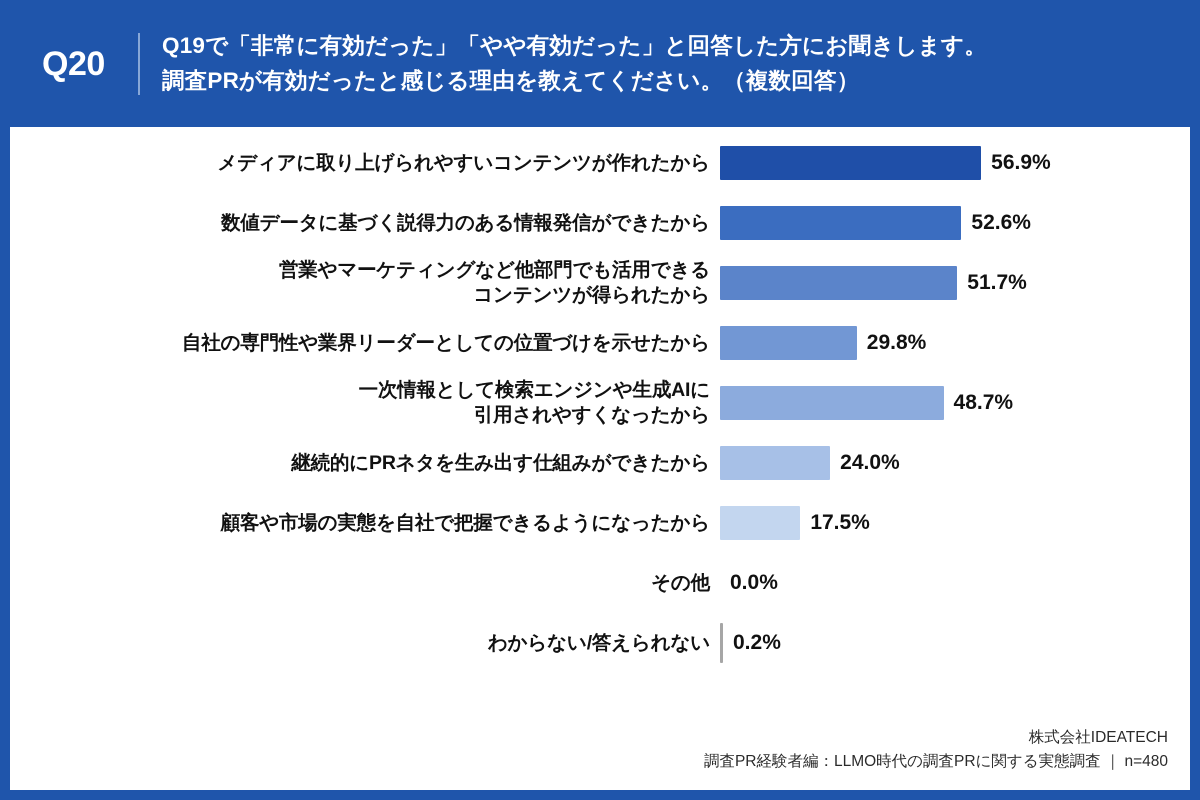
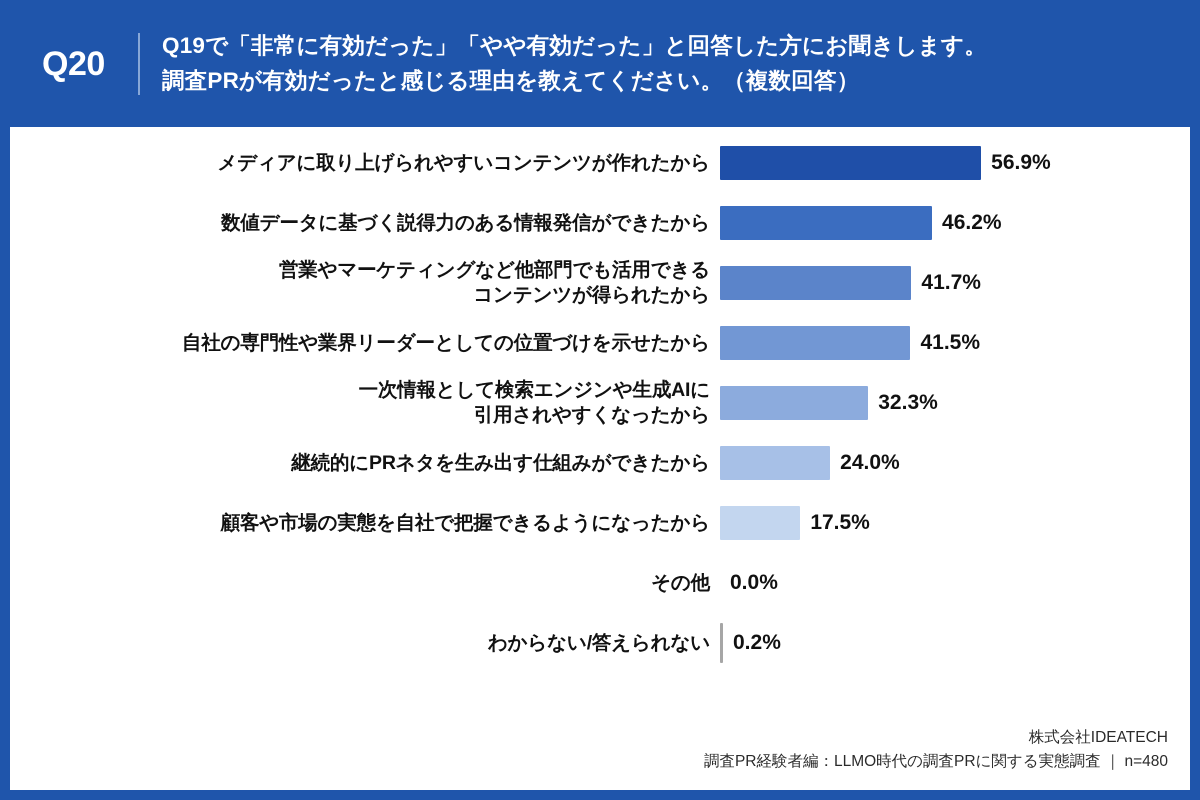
数値データに基づく説得力のある情報発信ができたから: 52.6% -> 46.2%
営業やマーケティングなど他部門でも活用できる コンテンツが得られたから: 51.7% -> 41.7%
自社の専門性や業界リーダーとしての位置づけを示せたから: 29.8% -> 41.5%
一次情報として検索エンジンや生成AIに 引用されやすくなったから: 48.7% -> 32.3%
